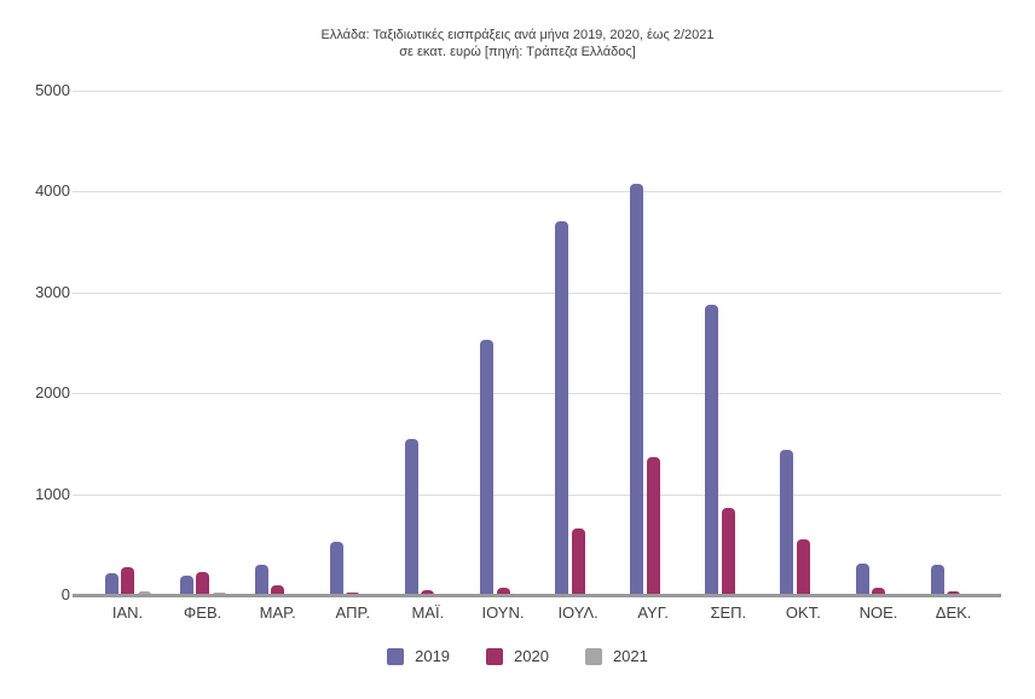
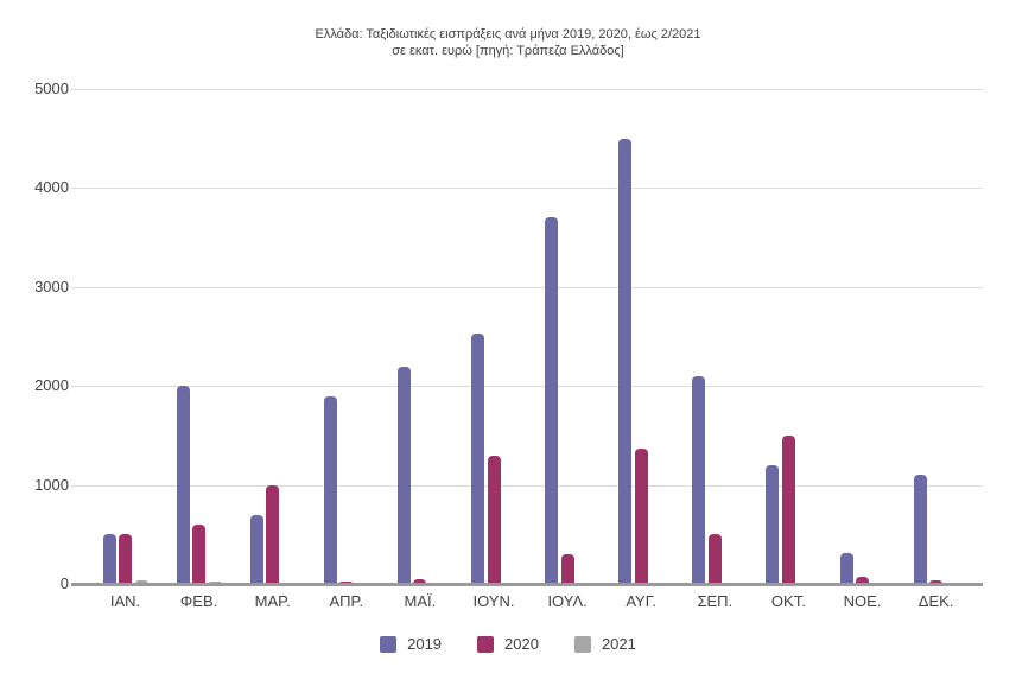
2019/ΙΑΝ.: 200 -> 500
2020/ΙΑΝ.: 300 -> 500
2019/ΦΕΒ.: 200 -> 2000
2020/ΦΕΒ.: 200 -> 600
2019/ΜΑΡ.: 300 -> 700
2020/ΜΑΡ.: 100 -> 1000
2019/ΑΠΡ.: 500 -> 1900
2019/ΜΑΪ.: 1600 -> 2200
2020/ΙΟΥΝ.: 100 -> 1300
2020/ΙΟΥΛ.: 700 -> 300
2019/ΑΥΓ.: 4100 -> 4500
2019/ΣΕΠ.: 2900 -> 2100
2020/ΣΕΠ.: 900 -> 500
2019/ΟΚΤ.: 1400 -> 1200
2020/ΟΚΤ.: 600 -> 1500
2019/ΔΕΚ.: 300 -> 1100
